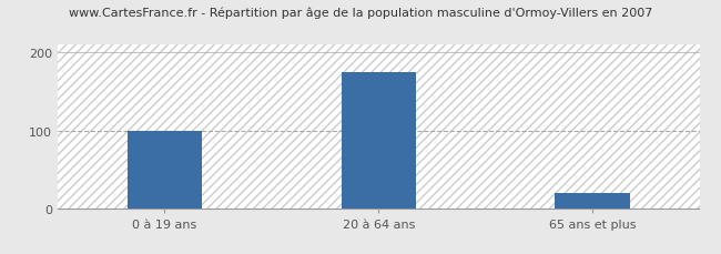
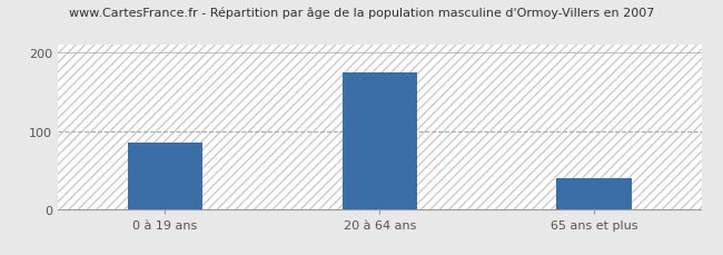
0 à 19 ans: 100 -> 85
65 ans et plus: 20 -> 40
